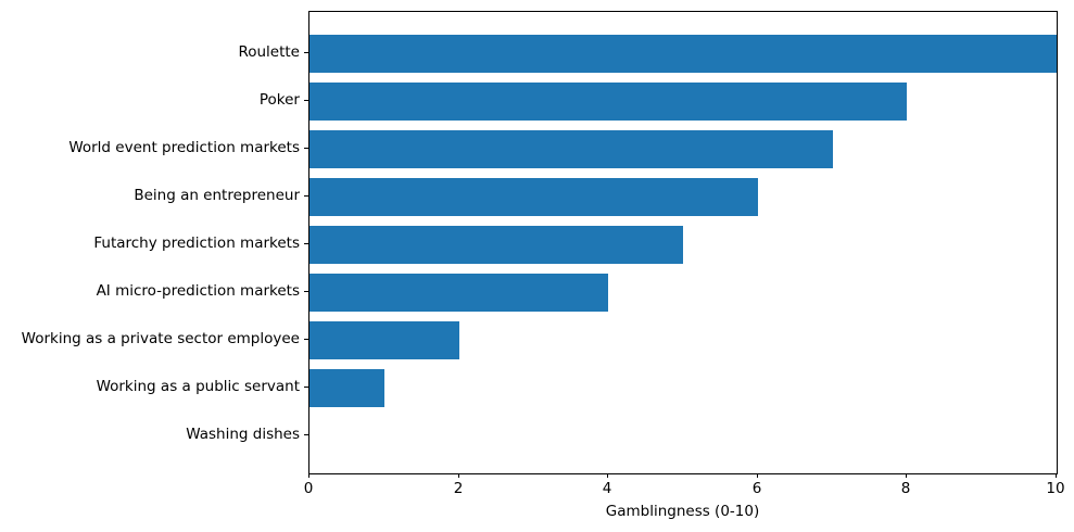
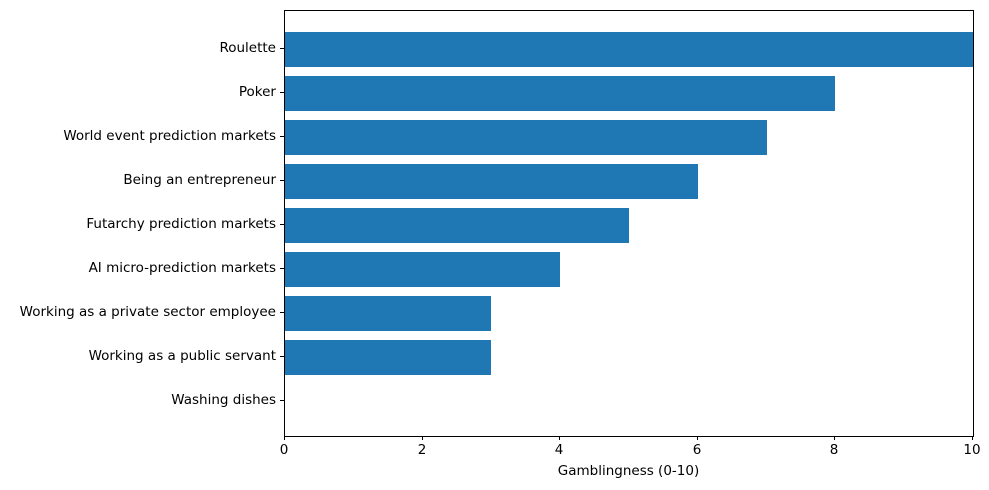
Working as a private sector employee: 2 -> 3
Working as a public servant: 1 -> 3
